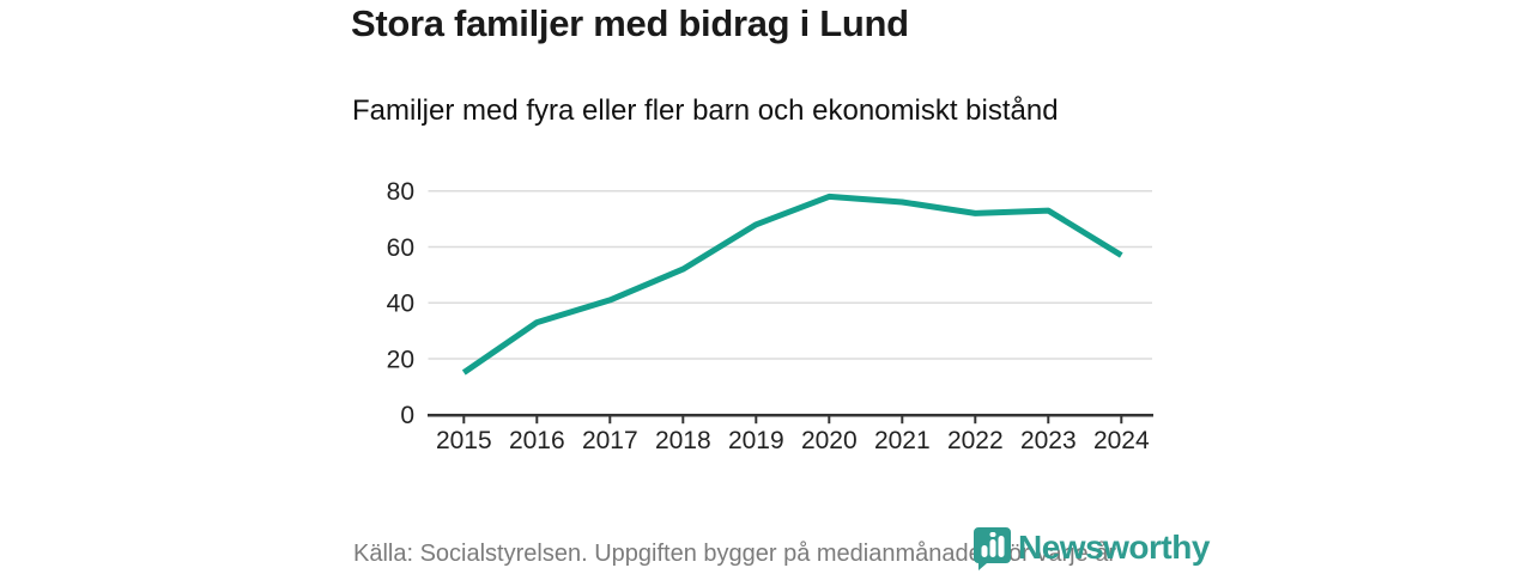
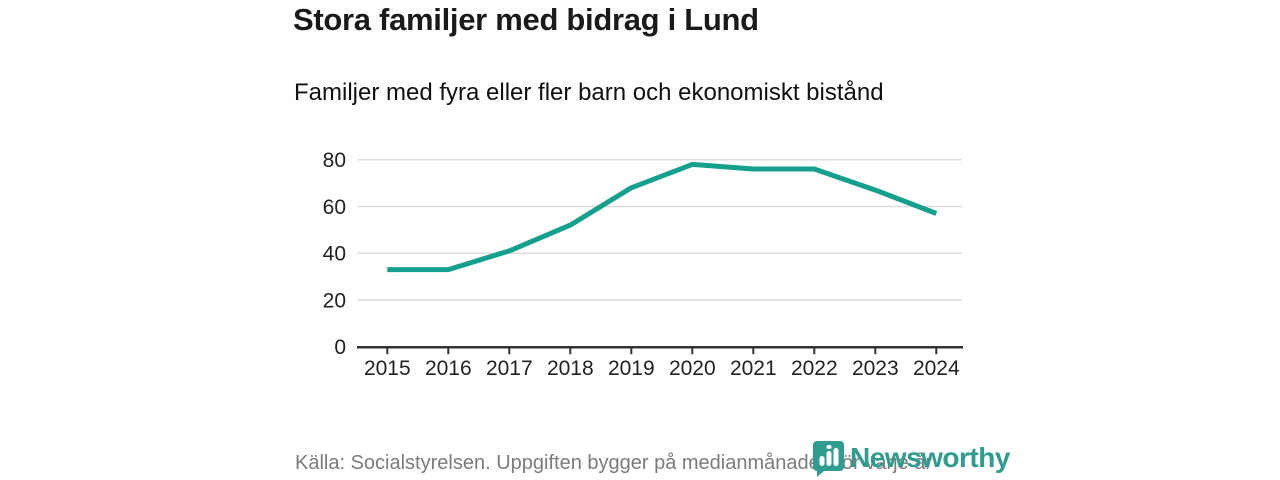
2015: 15 -> 33
2022: 72 -> 76
2023: 73 -> 67
